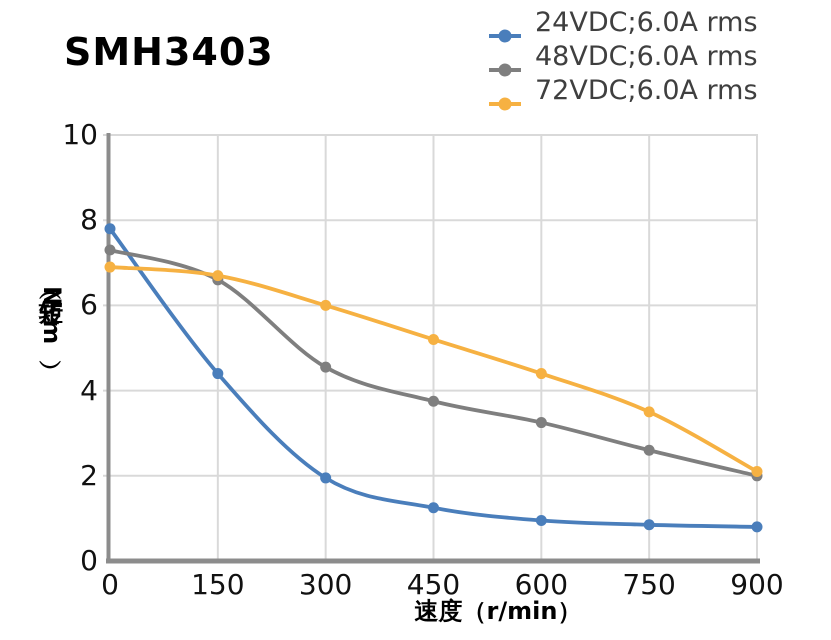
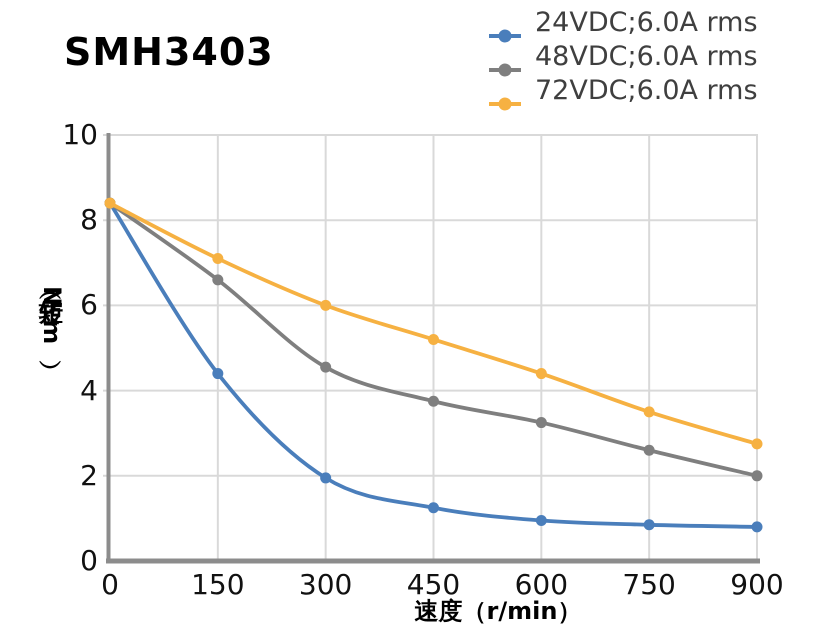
24VDC;6.0A rms/0: 7.8 -> 8.4
48VDC;6.0A rms/0: 7.3 -> 8.4
72VDC;6.0A rms/0: 6.9 -> 8.4
72VDC;6.0A rms/150: 6.7 -> 7.1
72VDC;6.0A rms/900: 2.1 -> 2.8
